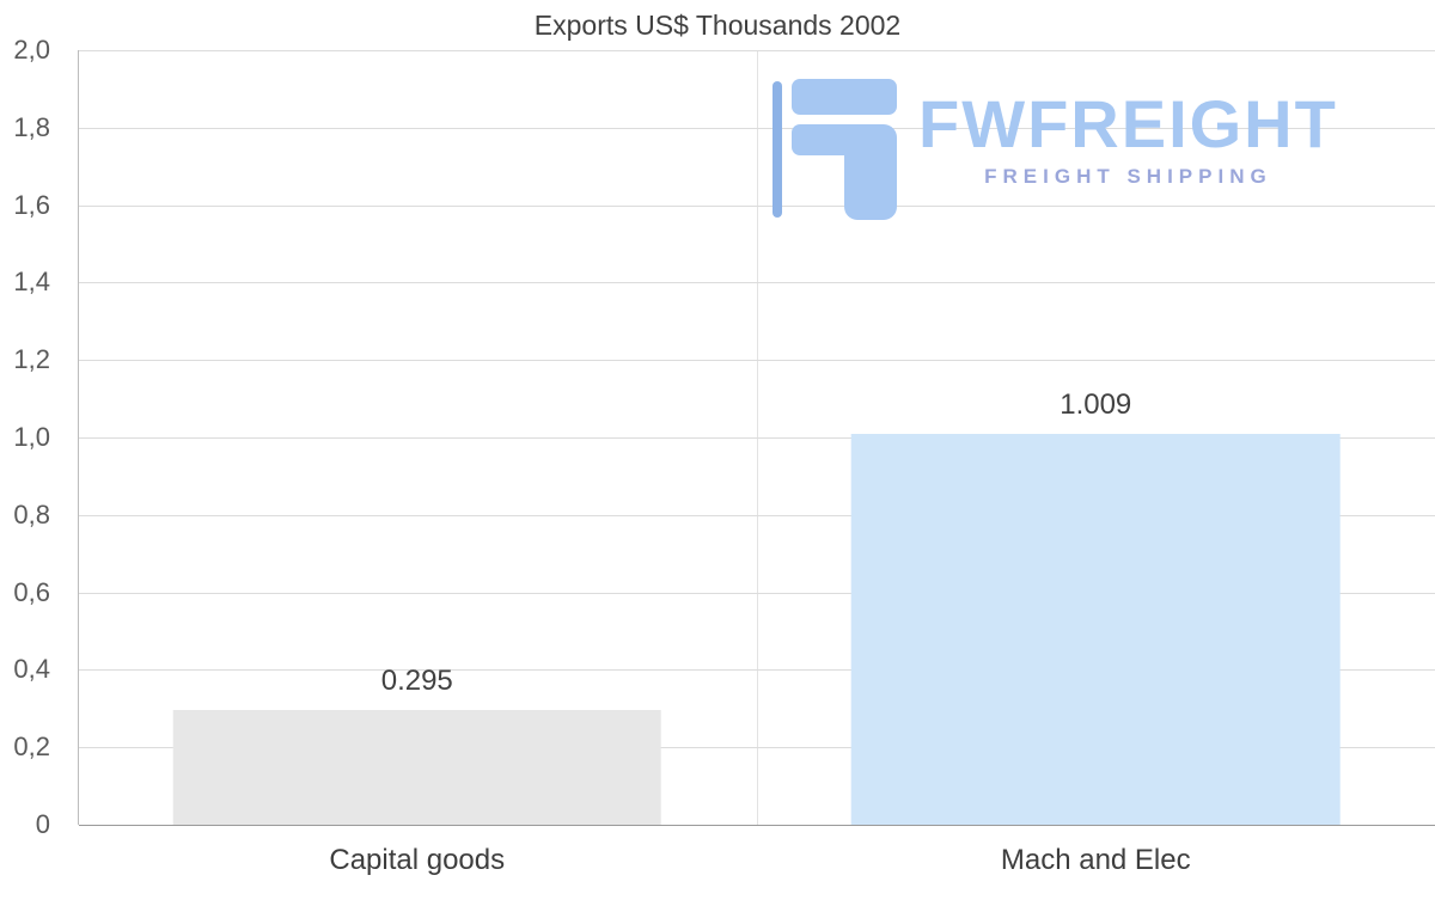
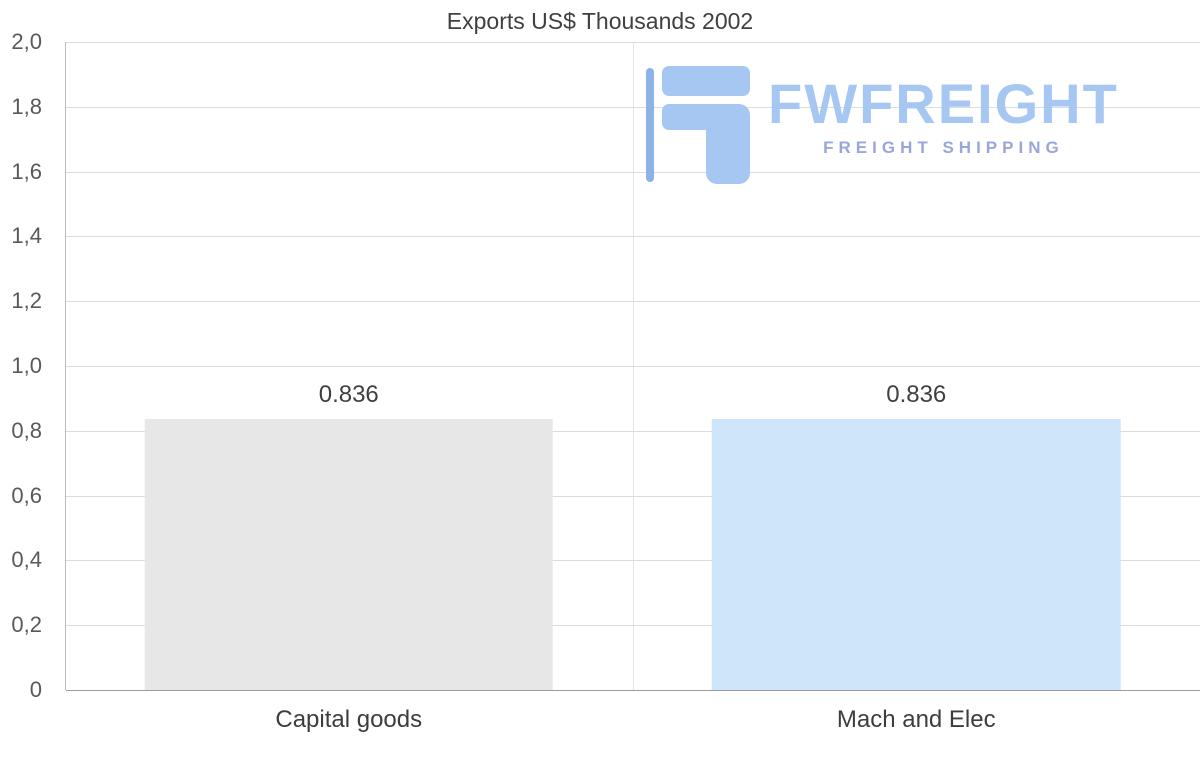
Capital goods: 0.295 -> 0.836
Mach and Elec: 1.009 -> 0.836
